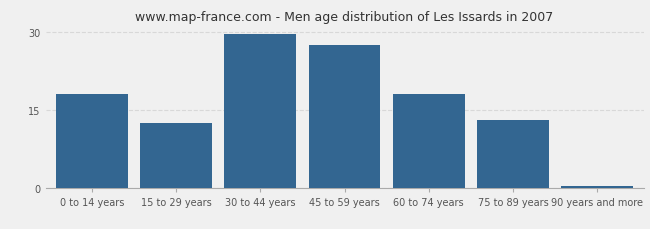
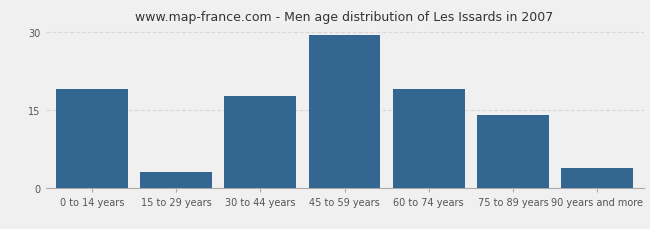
0 to 14 years: 18.0 -> 19.0
15 to 29 years: 12.5 -> 3.0
30 to 44 years: 29.5 -> 17.6
45 to 59 years: 27.5 -> 29.4
60 to 74 years: 18.0 -> 19.0
75 to 89 years: 13.0 -> 14.0
90 years and more: 0.4 -> 3.8
